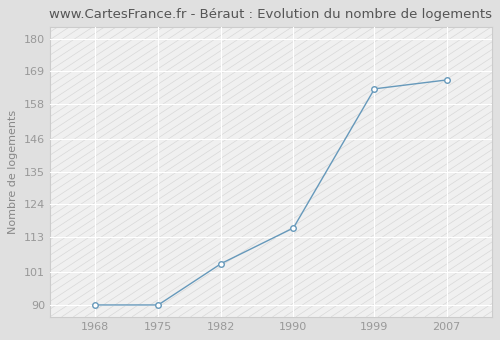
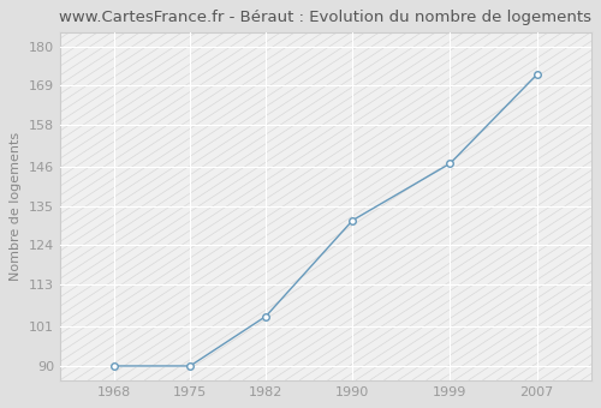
1990: 116 -> 131
1999: 163 -> 147
2007: 166 -> 172
